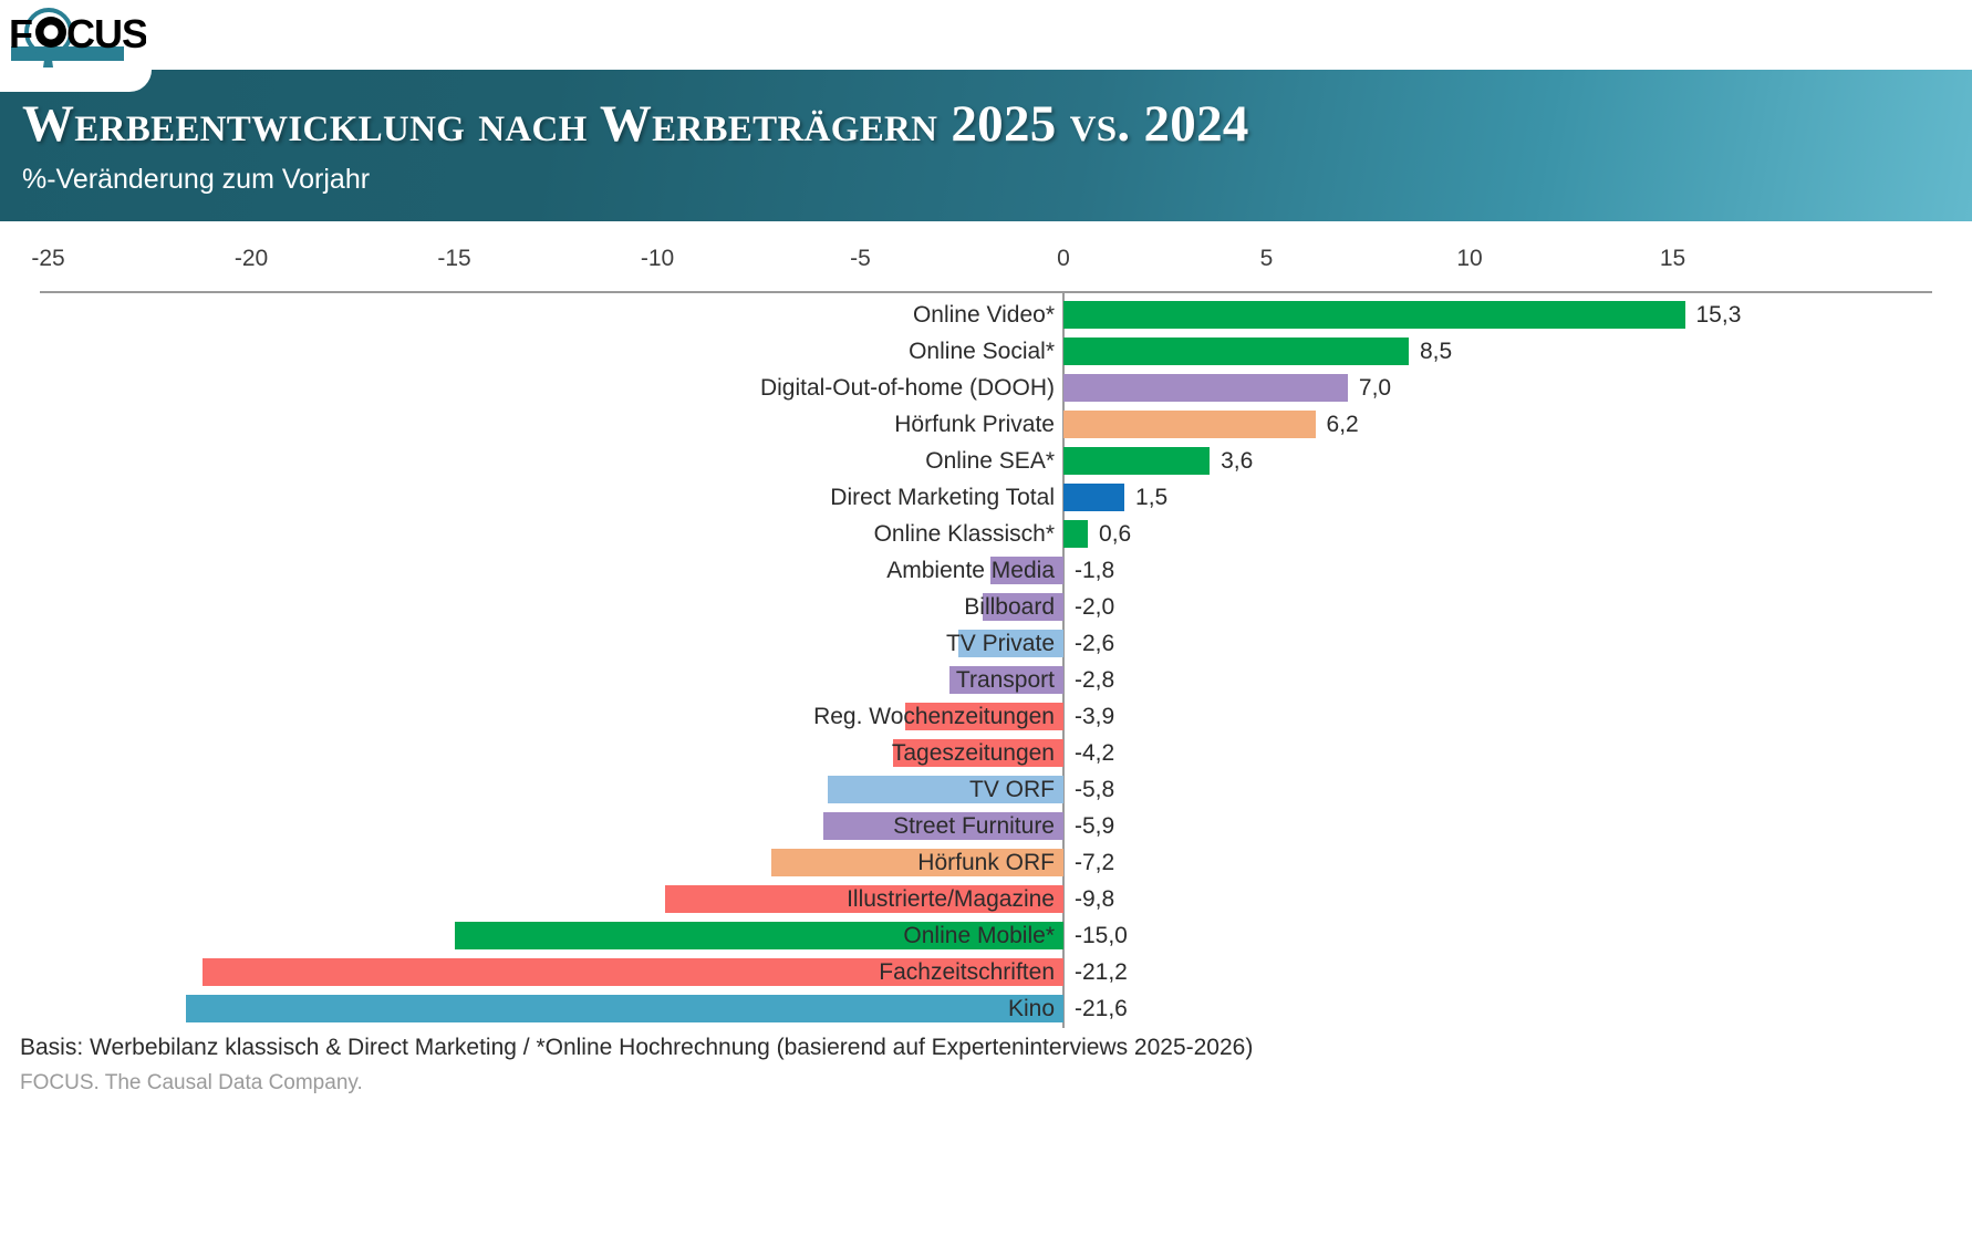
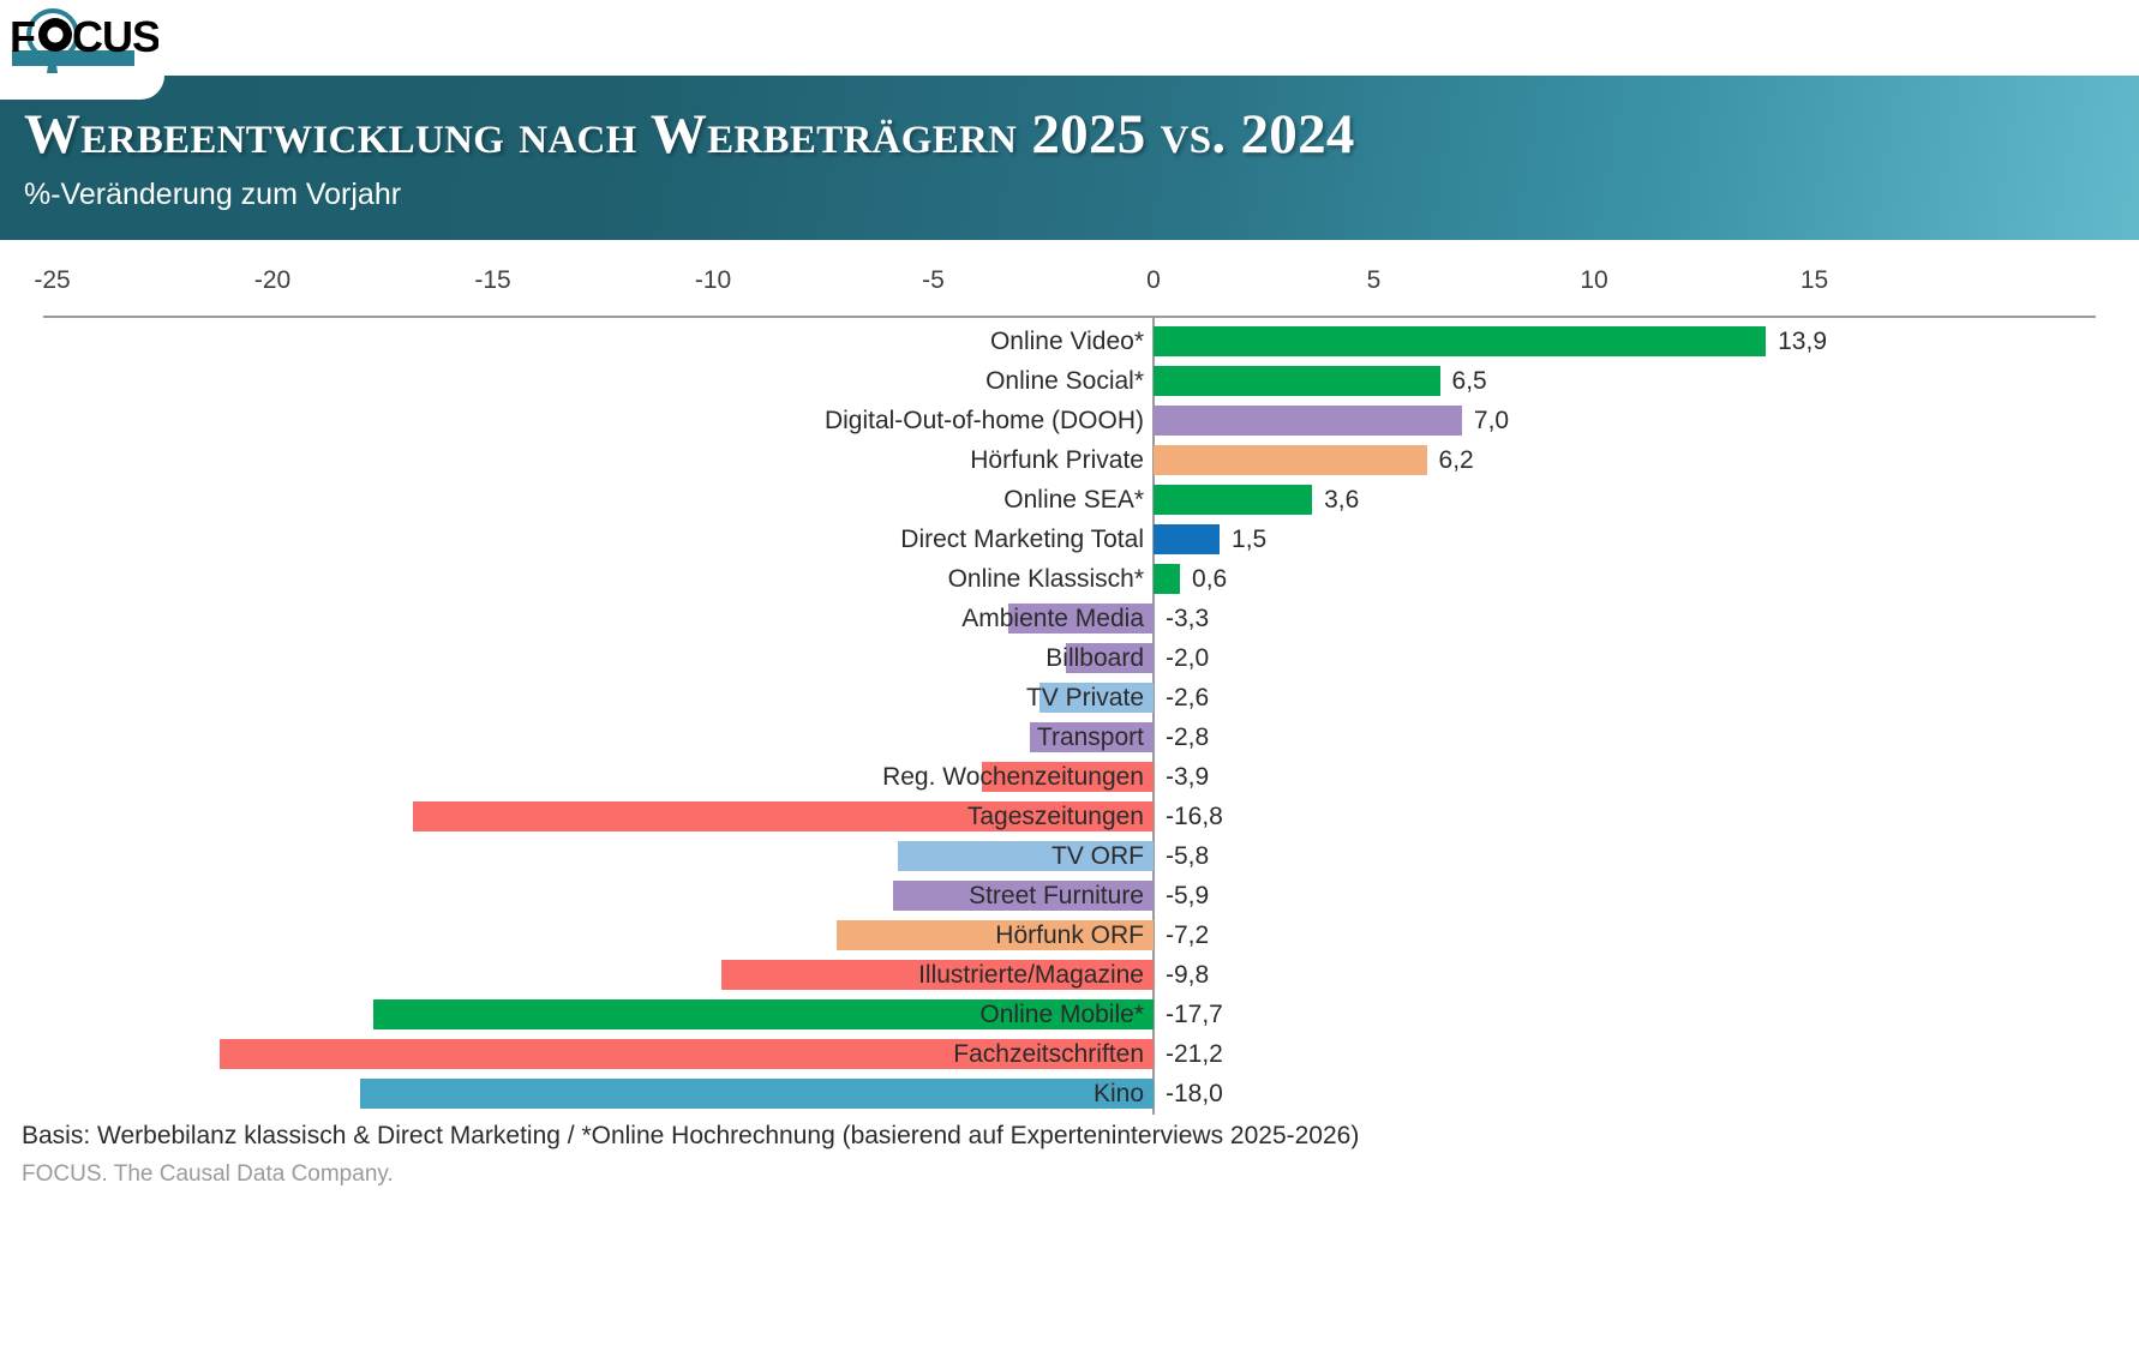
Online Video*: 15,3 -> 13,9
Online Social*: 8,5 -> 6,5
Ambiente Media: -1,8 -> -3,3
Tageszeitungen: -4,2 -> -16,8
Online Mobile*: -15,0 -> -17,7
Kino: -21,6 -> -18,0
